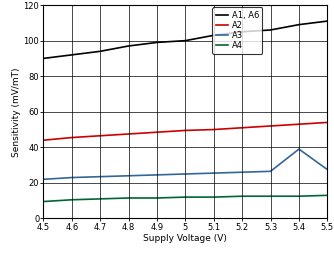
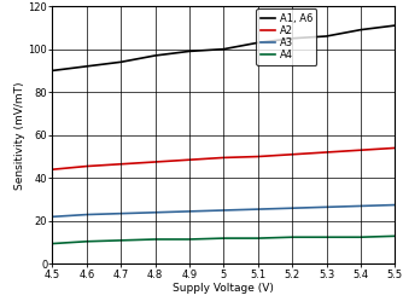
A3/5.4: 39 -> 27
